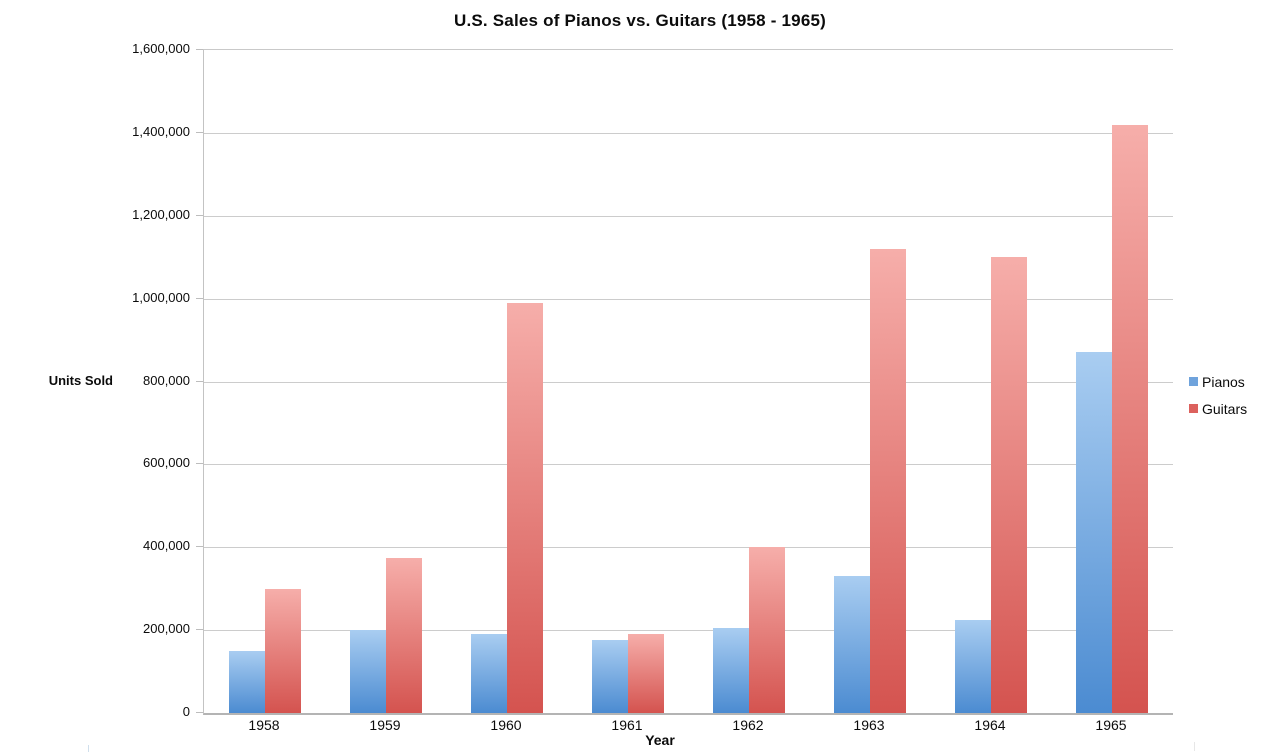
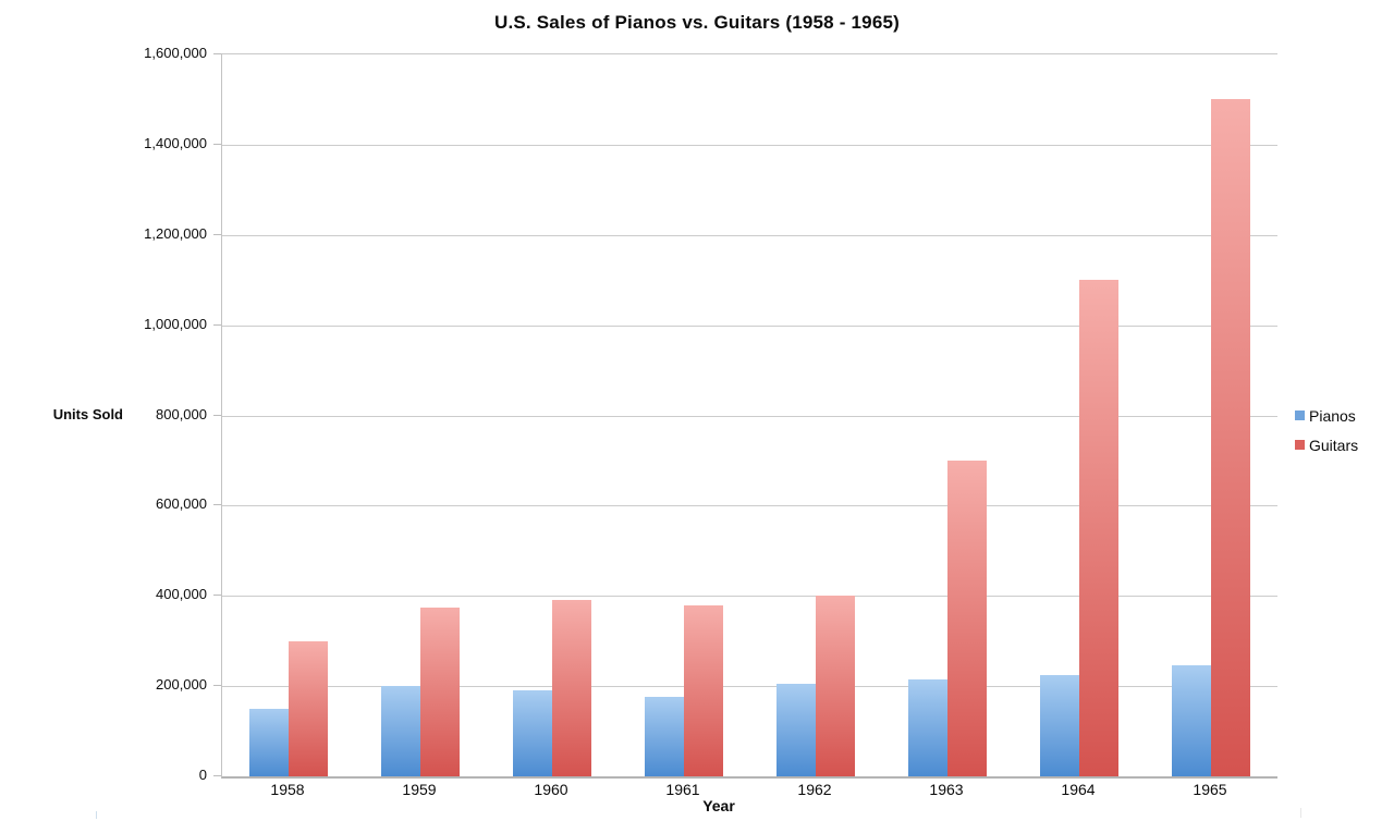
Guitars/1960: 990000 -> 390000
Guitars/1961: 190000 -> 380000
Pianos/1963: 330000 -> 220000
Guitars/1963: 1120000 -> 700000
Pianos/1965: 870000 -> 240000
Guitars/1965: 1420000 -> 1500000
